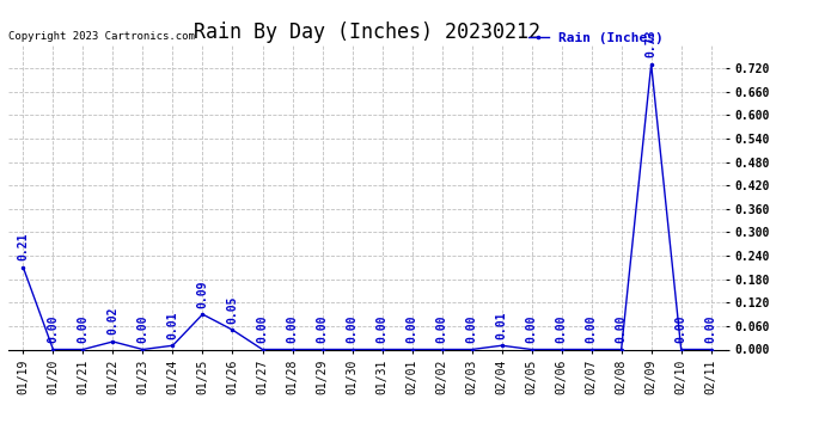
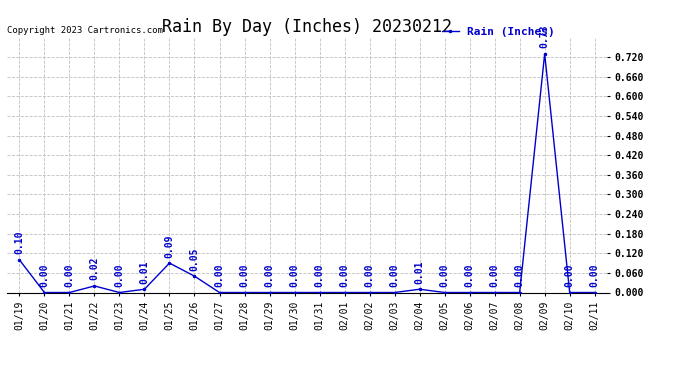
01/19: 0.21 -> 0.10
